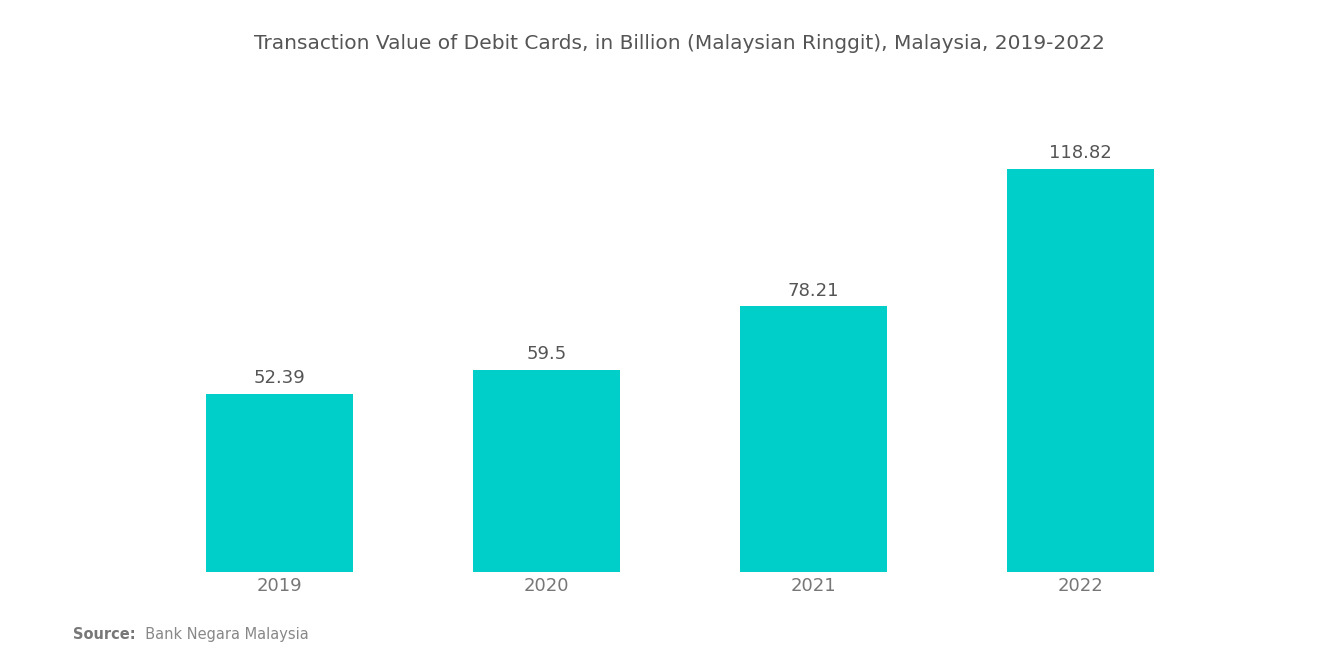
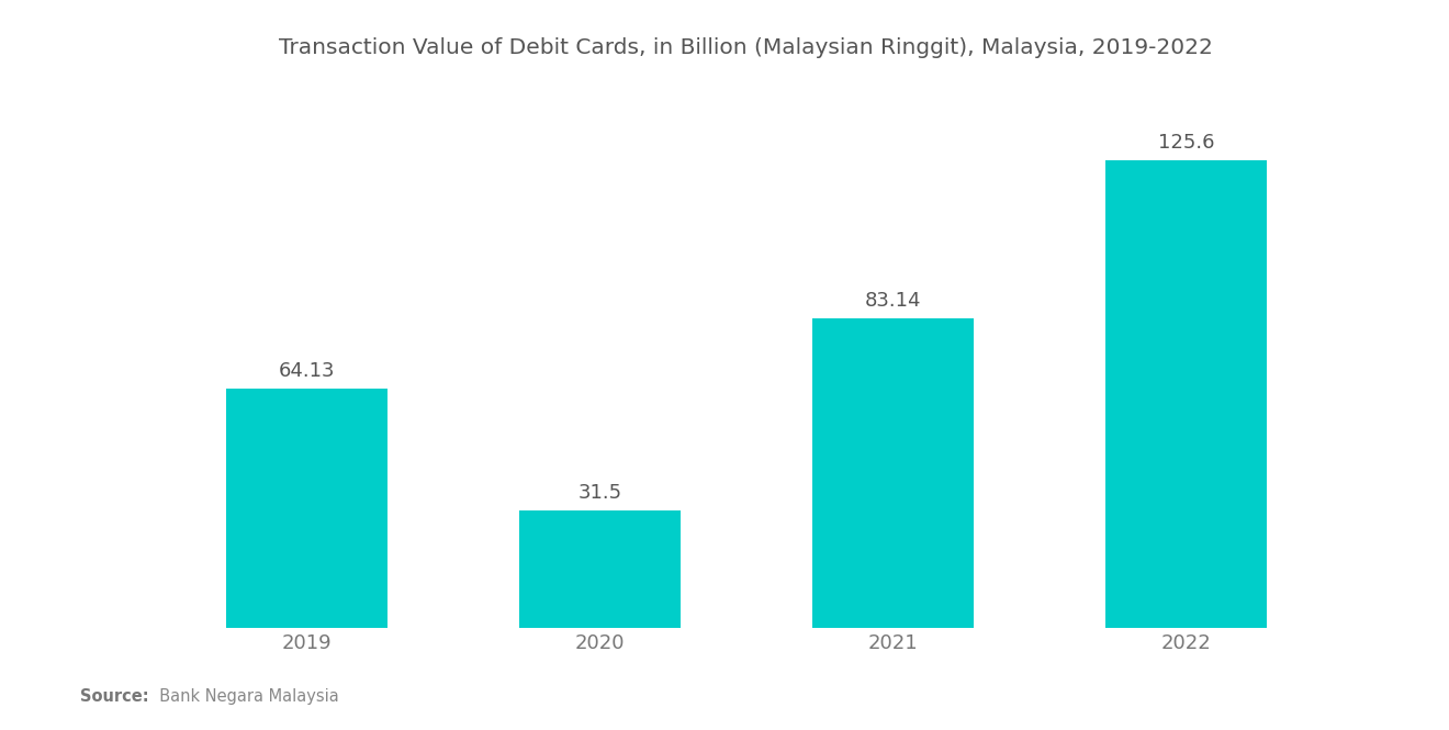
2019: 52.39 -> 64.13
2020: 59.5 -> 31.5
2021: 78.21 -> 83.14
2022: 118.82 -> 125.6
